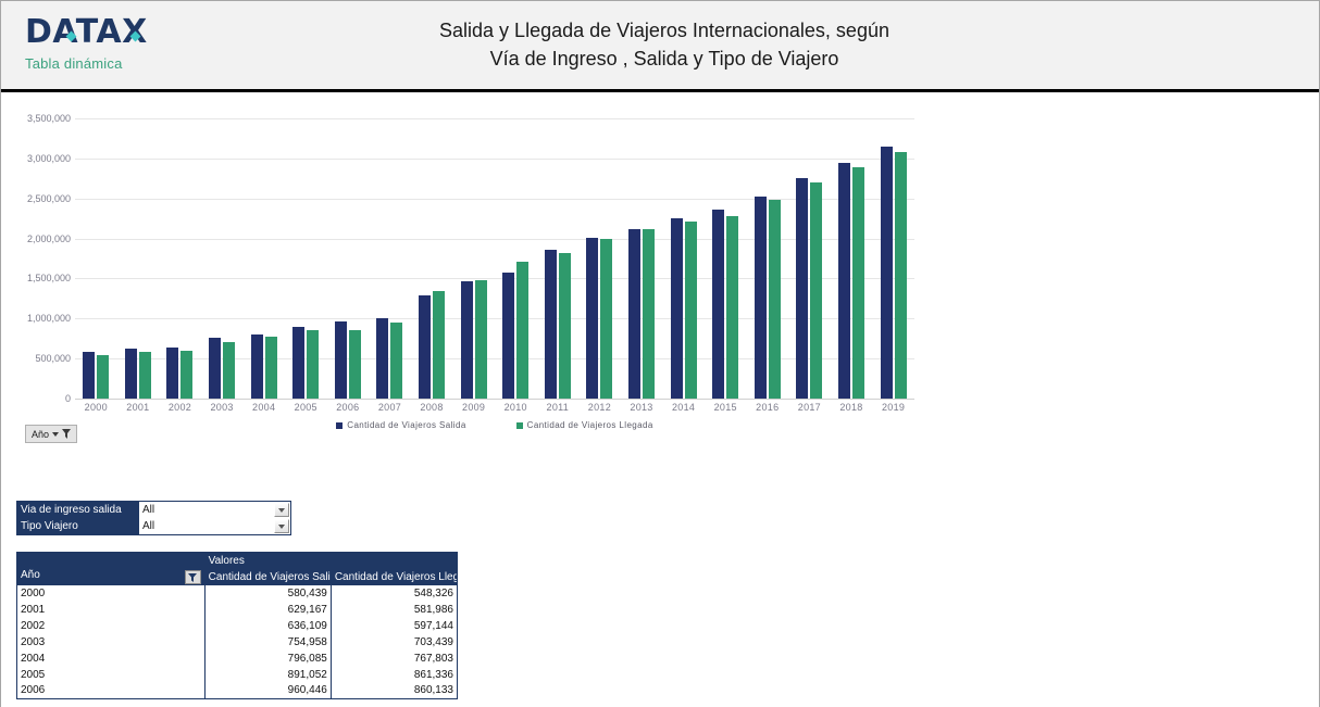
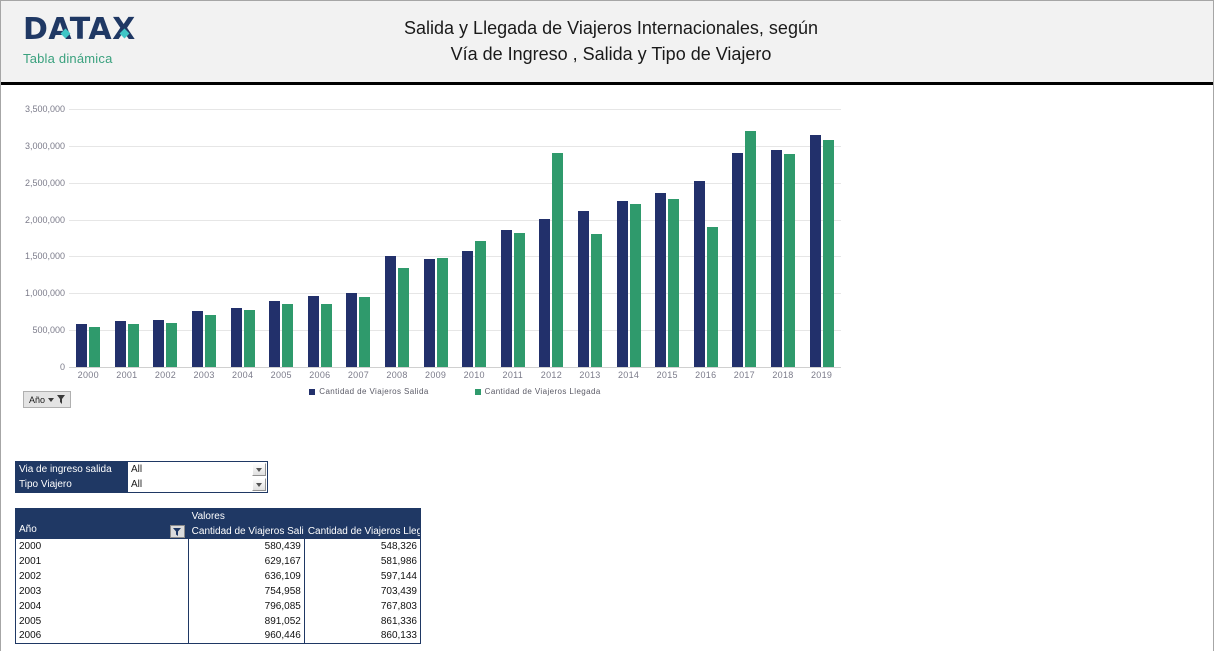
Cantidad de Viajeros Salida/2008: 1300000 -> 1500000
Cantidad de Viajeros Llegada/2012: 2000000 -> 2900000
Cantidad de Viajeros Llegada/2013: 2100000 -> 1800000
Cantidad de Viajeros Llegada/2016: 2500000 -> 1900000
Cantidad de Viajeros Salida/2017: 2800000 -> 2900000
Cantidad de Viajeros Llegada/2017: 2700000 -> 3200000
